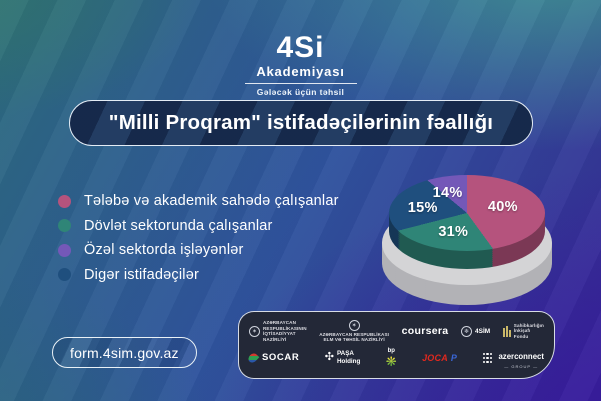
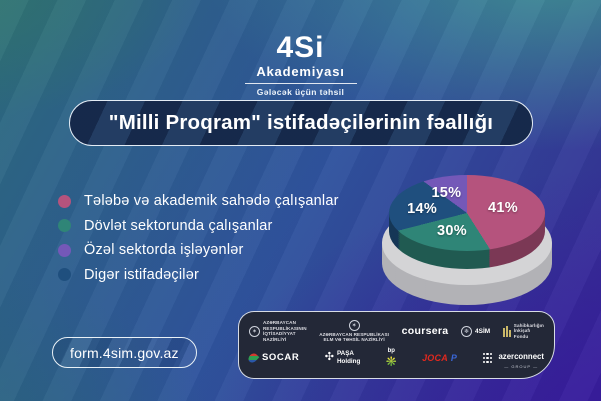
Tələbə və akademik sahədə çalışanlar: 40% -> 41%
Dövlət sektorunda çalışanlar: 31% -> 30%
Digər istifadəçilər: 15% -> 14%
Özəl sektorda işləyənlər: 14% -> 15%
